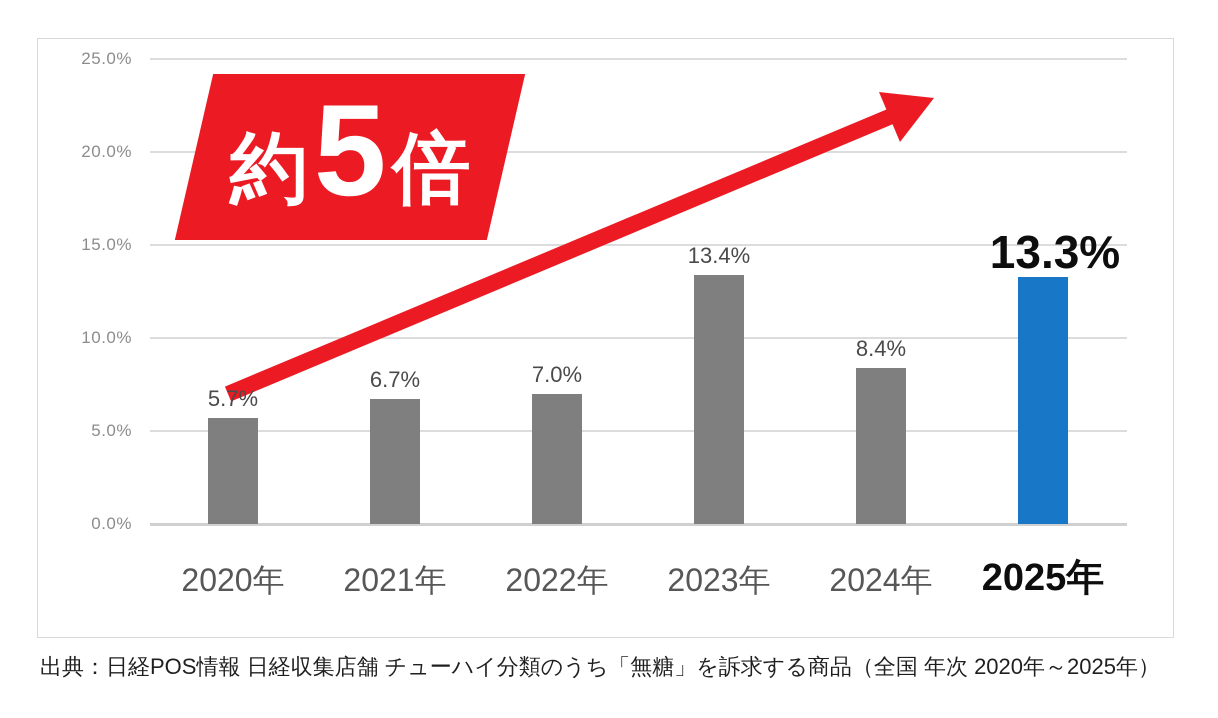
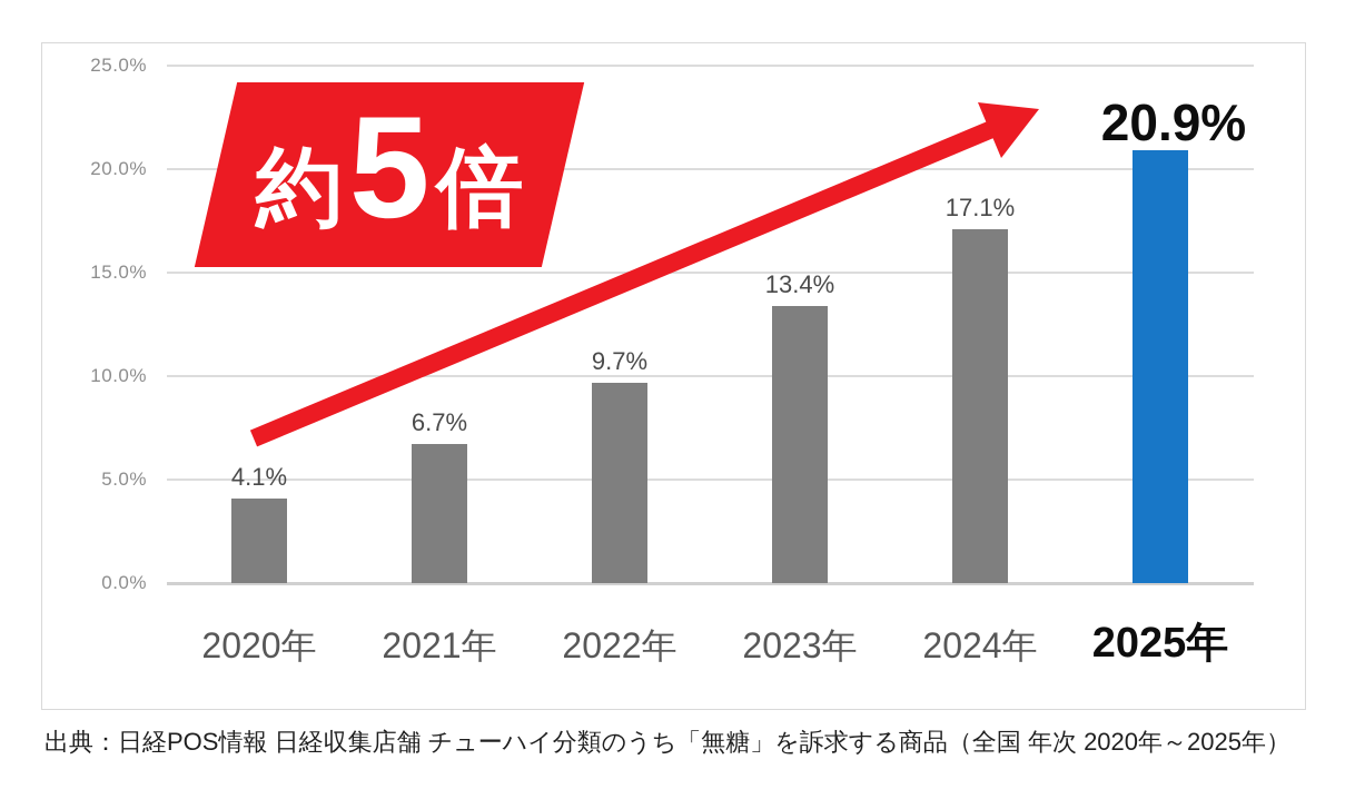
2020年: 5.7% -> 4.1%
2022年: 7.0% -> 9.7%
2024年: 8.4% -> 17.1%
2025年: 13.3% -> 20.9%
